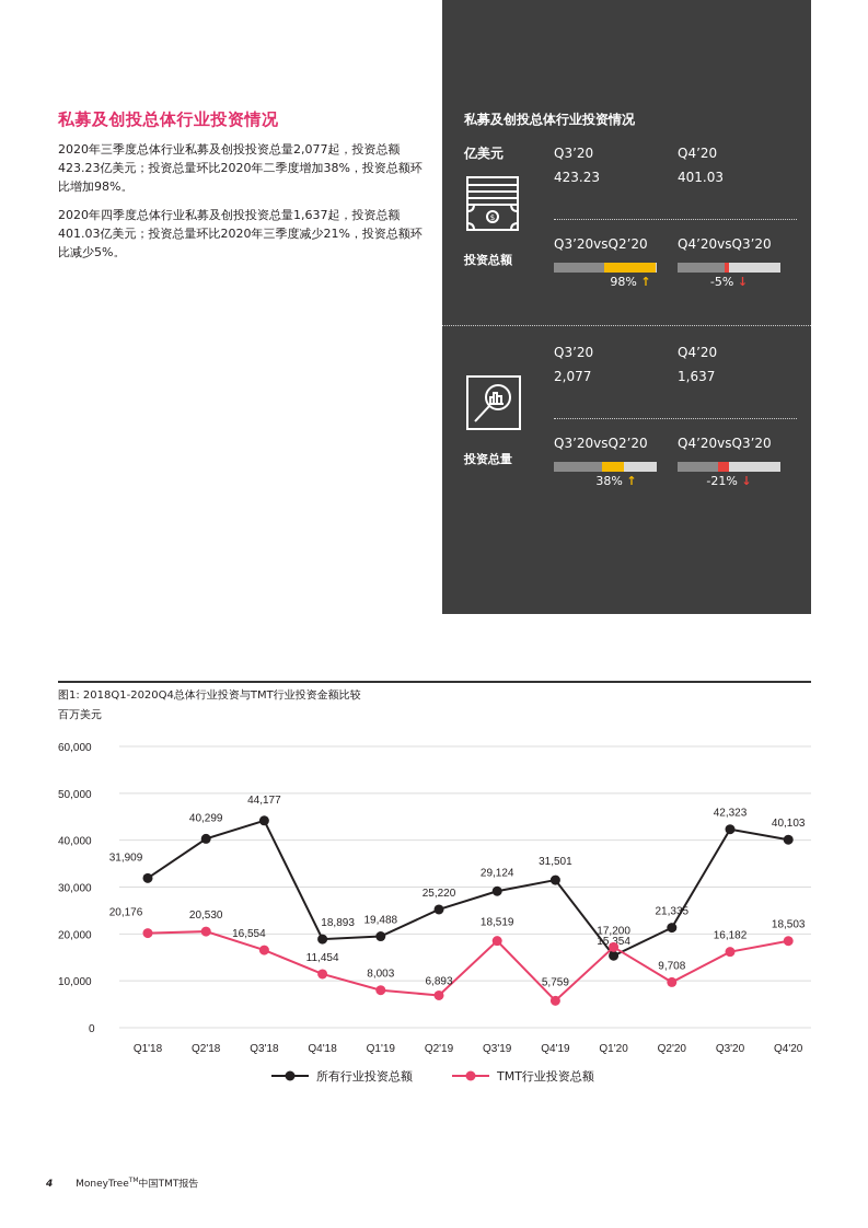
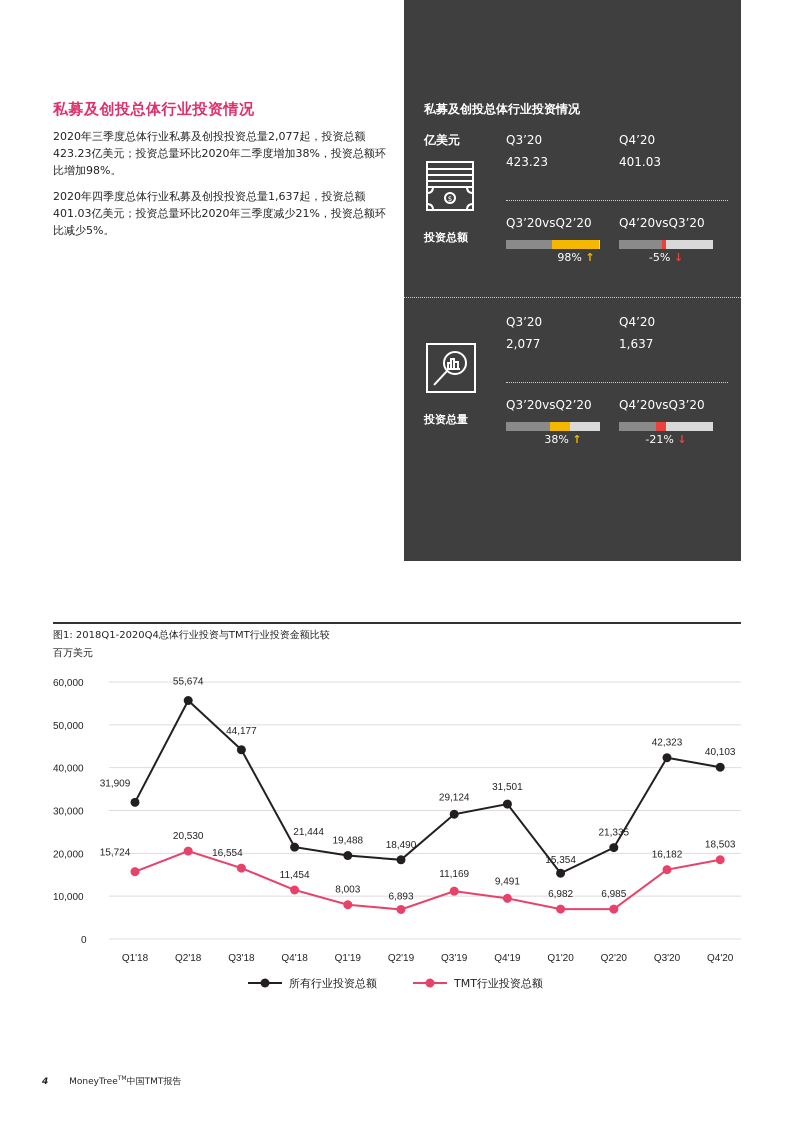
TMT行业投资总额/Q1'18: 20,176 -> 15,724
所有行业投资总额/Q2'18: 40,299 -> 55,674
所有行业投资总额/Q4'18: 18,893 -> 21,444
所有行业投资总额/Q2'19: 25,220 -> 18,490
TMT行业投资总额/Q3'19: 18,519 -> 11,169
TMT行业投资总额/Q4'19: 5,759 -> 9,491
TMT行业投资总额/Q1'20: 17,200 -> 6,982
TMT行业投资总额/Q2'20: 9,708 -> 6,985
